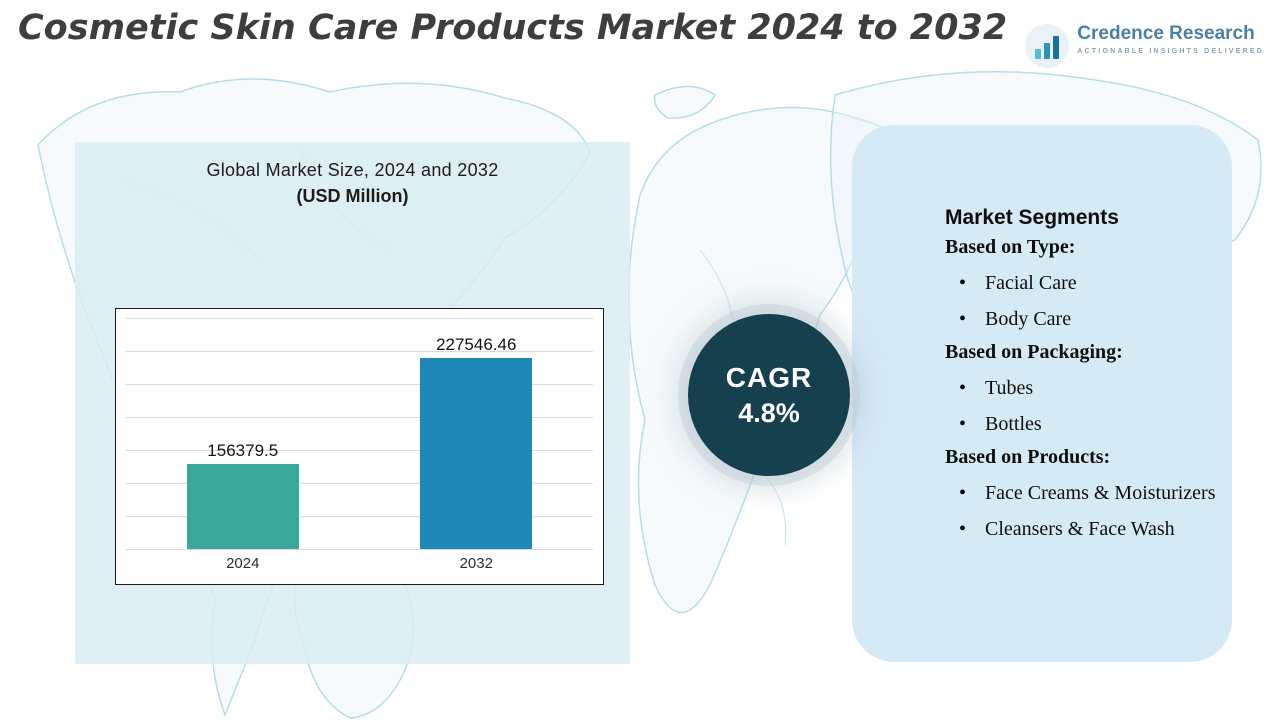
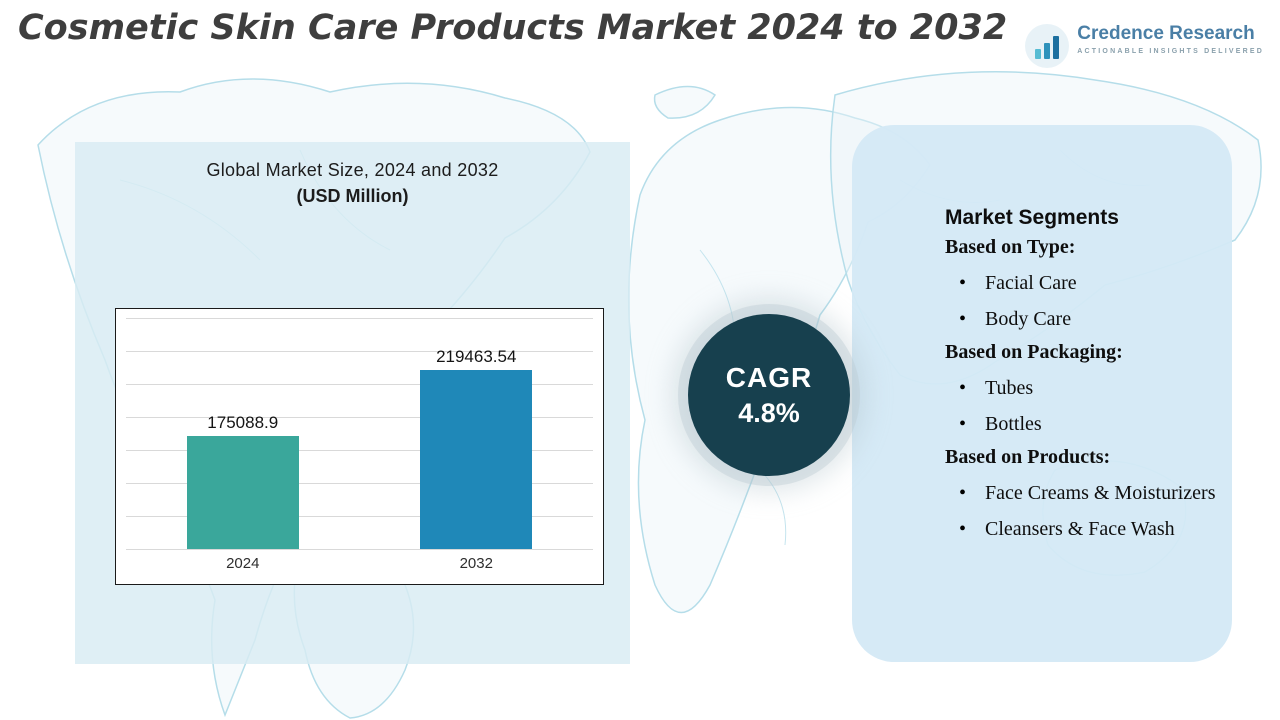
2024: 156379.5 -> 175088.9
2032: 227546.46 -> 219463.54
